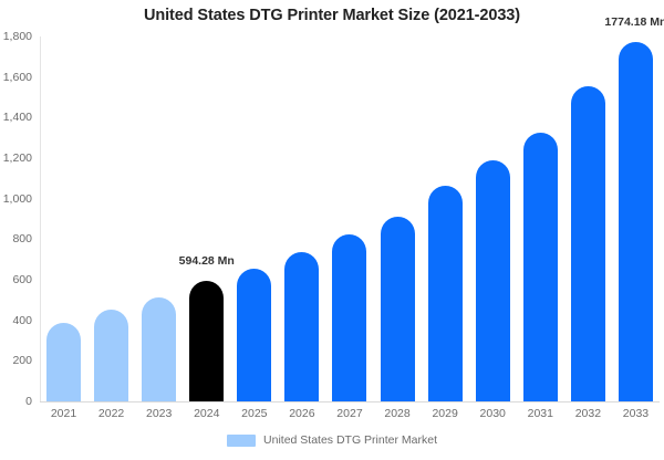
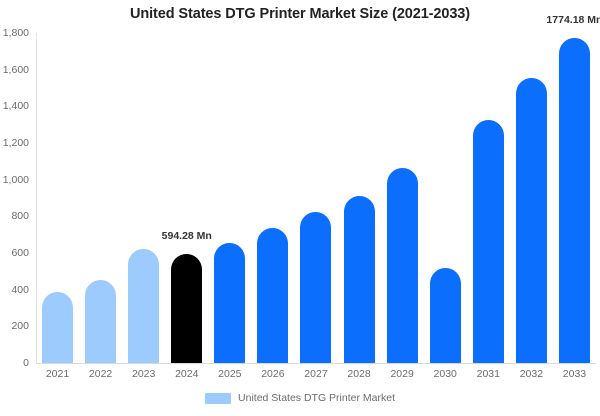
2023: 520 -> 620
2030: 1190 -> 520
